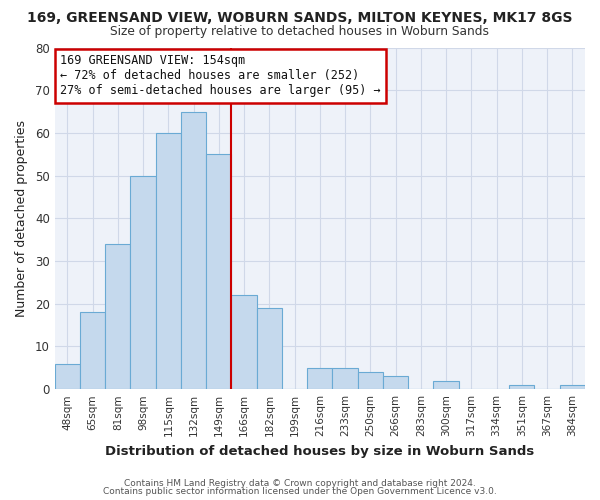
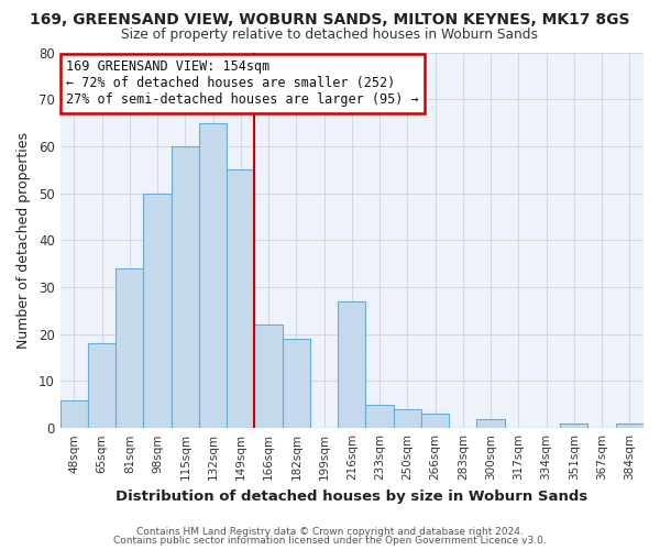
216sqm: 5 -> 27
